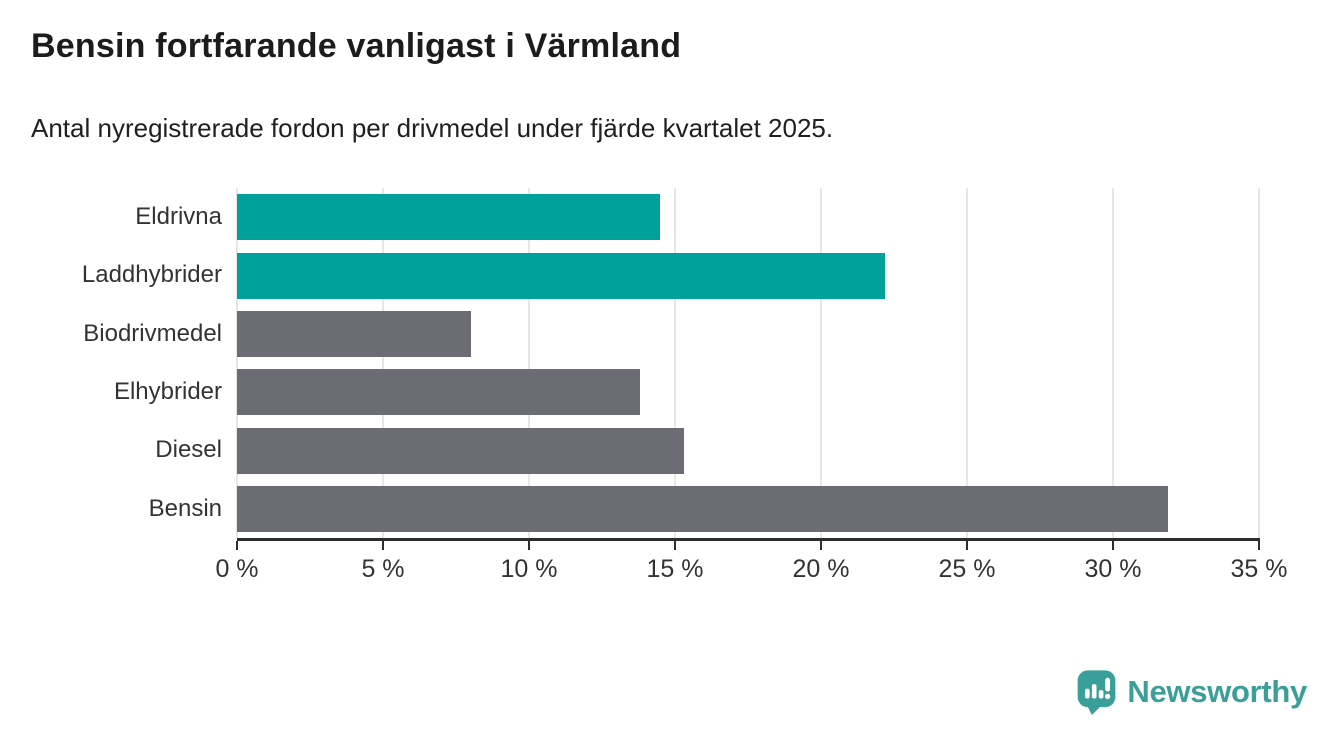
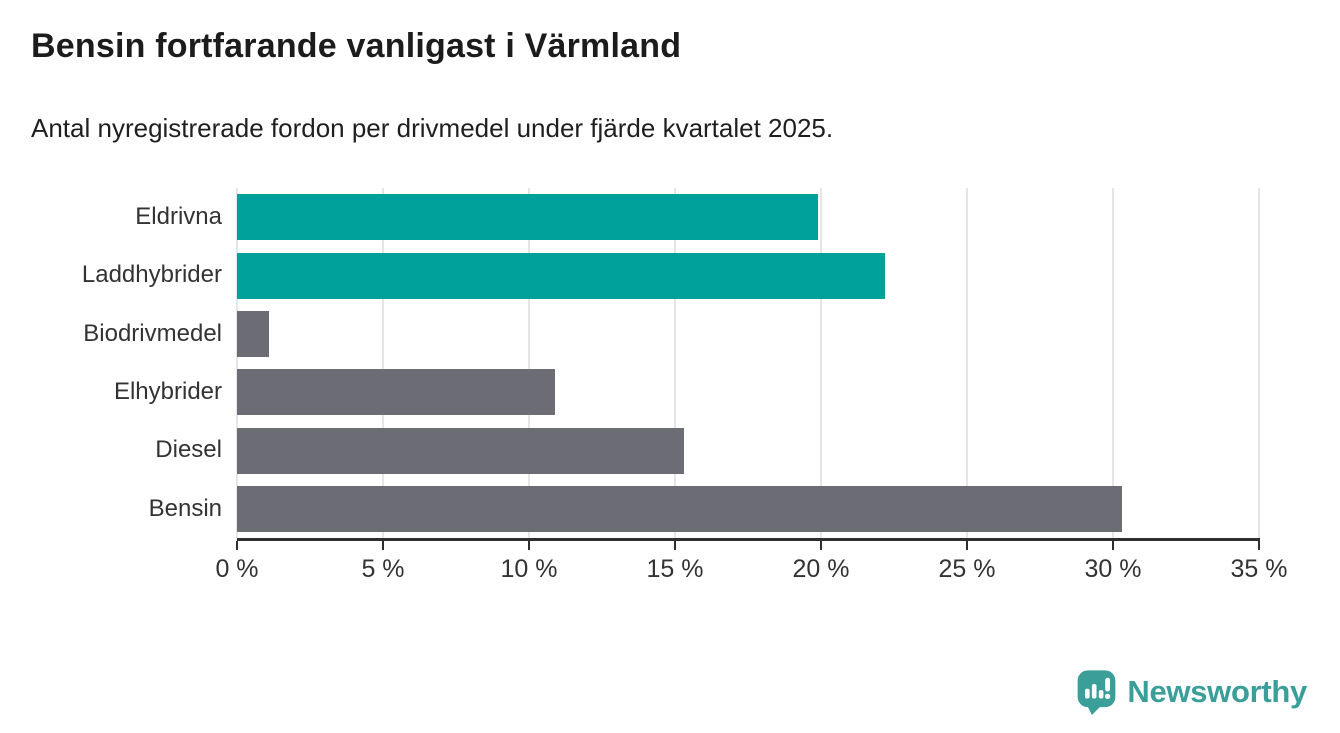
Eldrivna: 14.5% -> 19.9%
Biodrivmedel: 8.0% -> 1.1%
Elhybrider: 13.8% -> 10.9%
Bensin: 31.9% -> 30.3%
